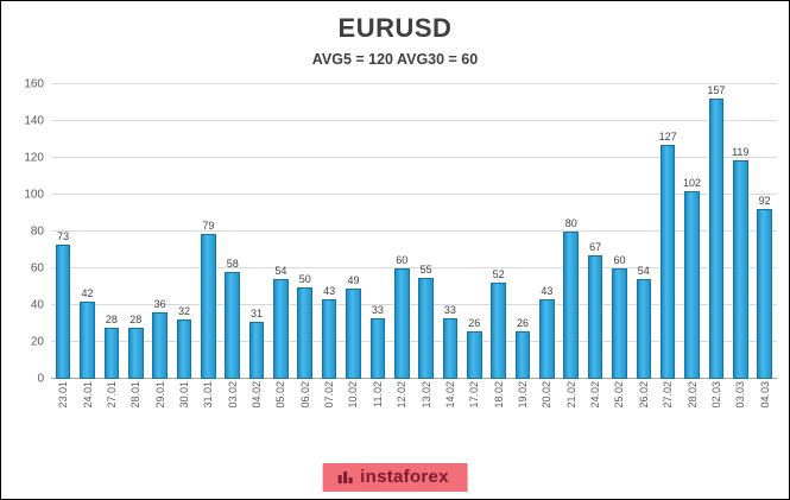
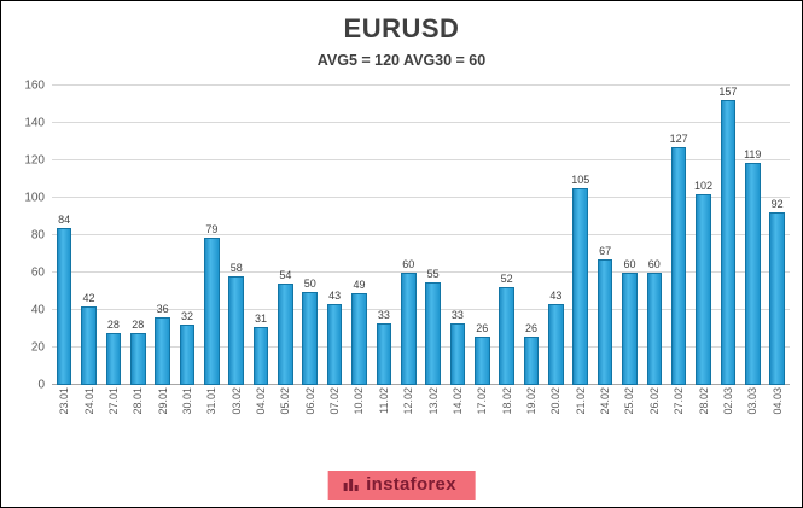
23.01: 73 -> 84
21.02: 80 -> 105
26.02: 54 -> 60
